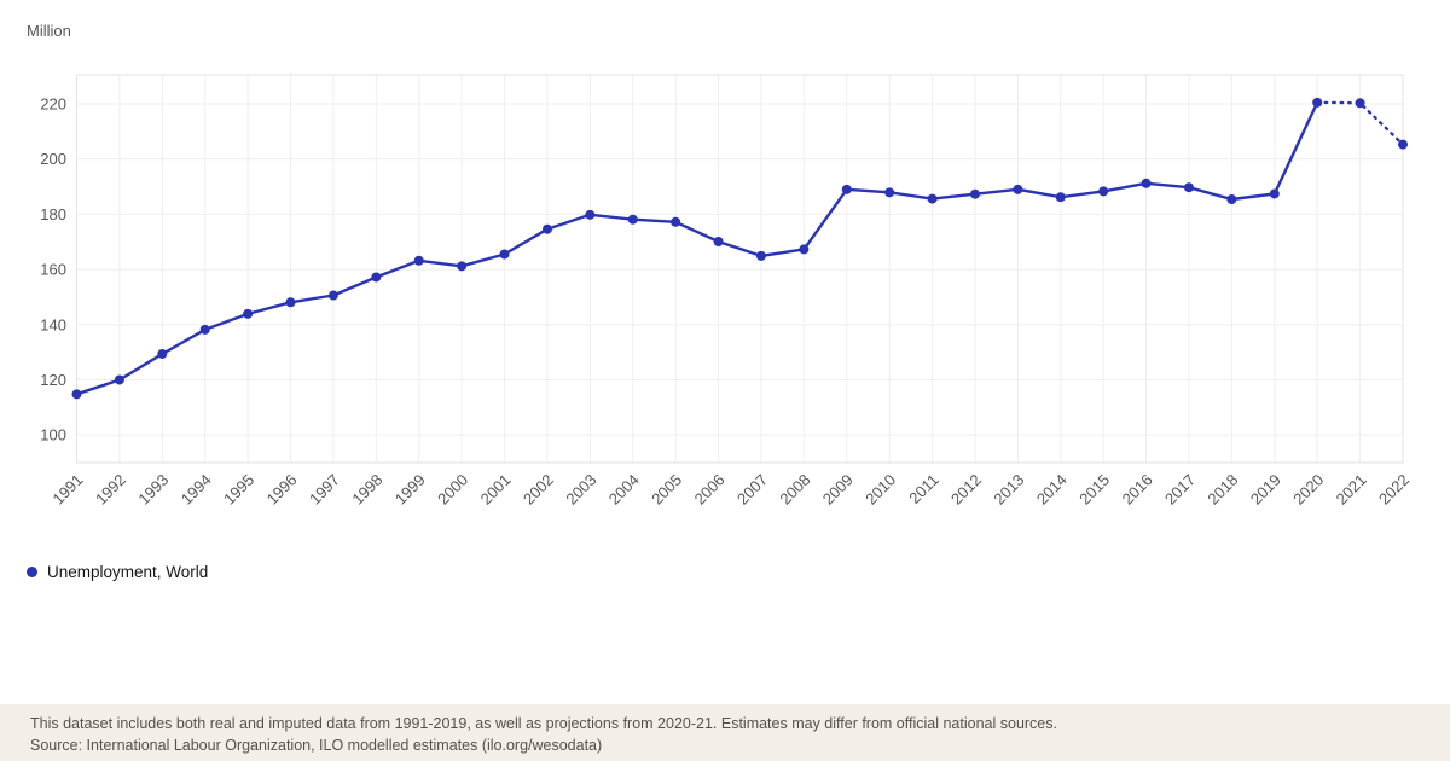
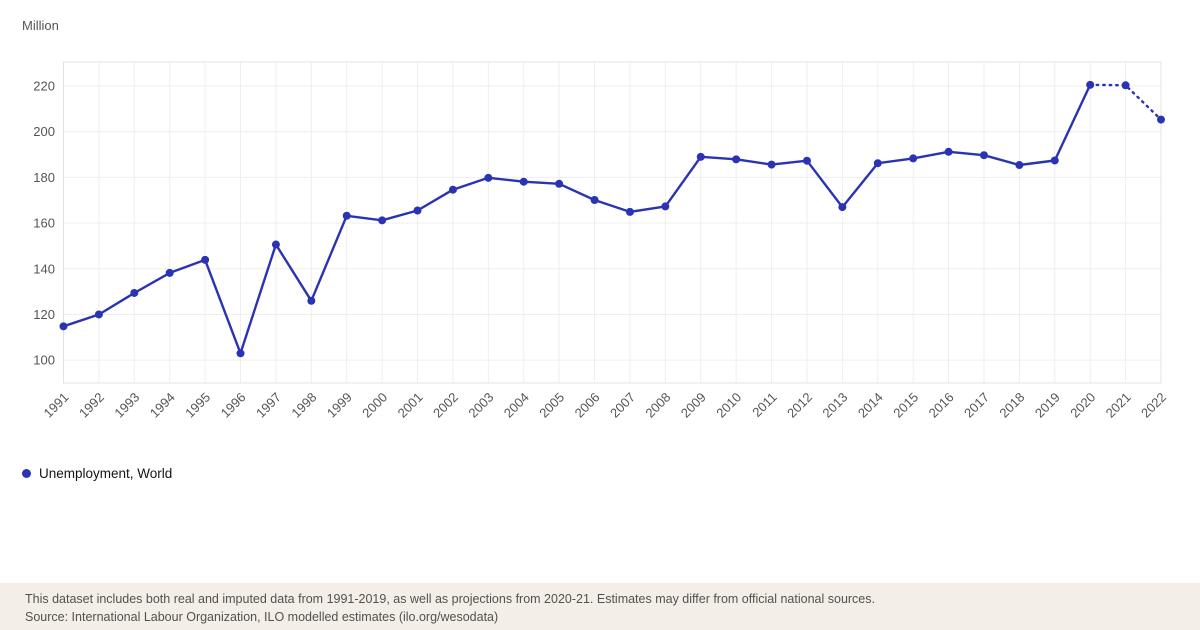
1996: 148 -> 103
1998: 157 -> 126
2013: 189 -> 167
